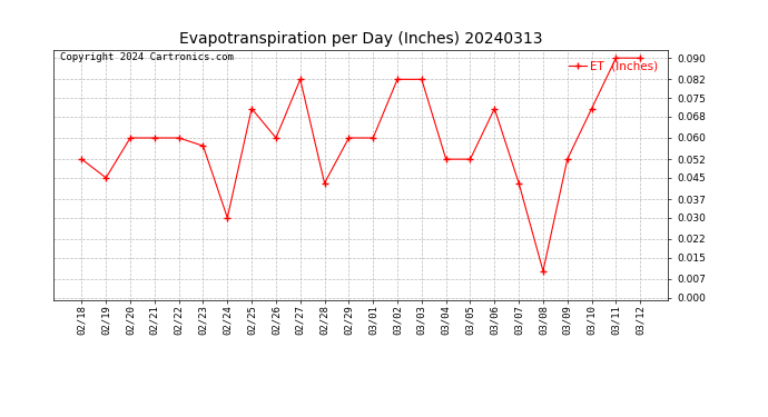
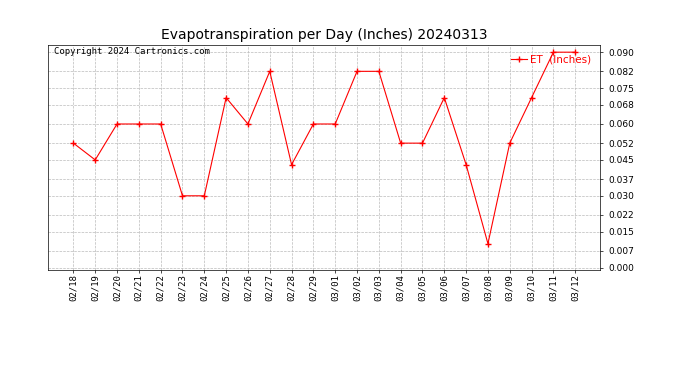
02/23: 0.057 -> 0.030
